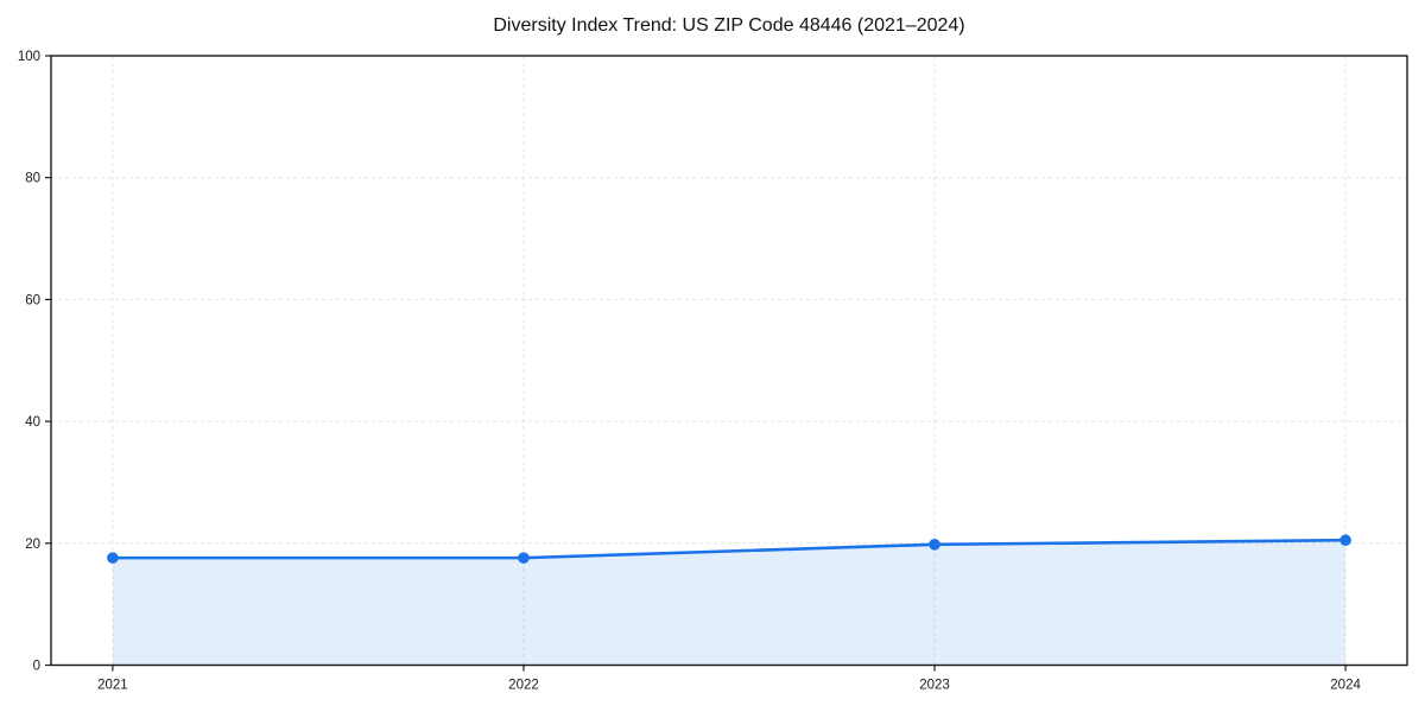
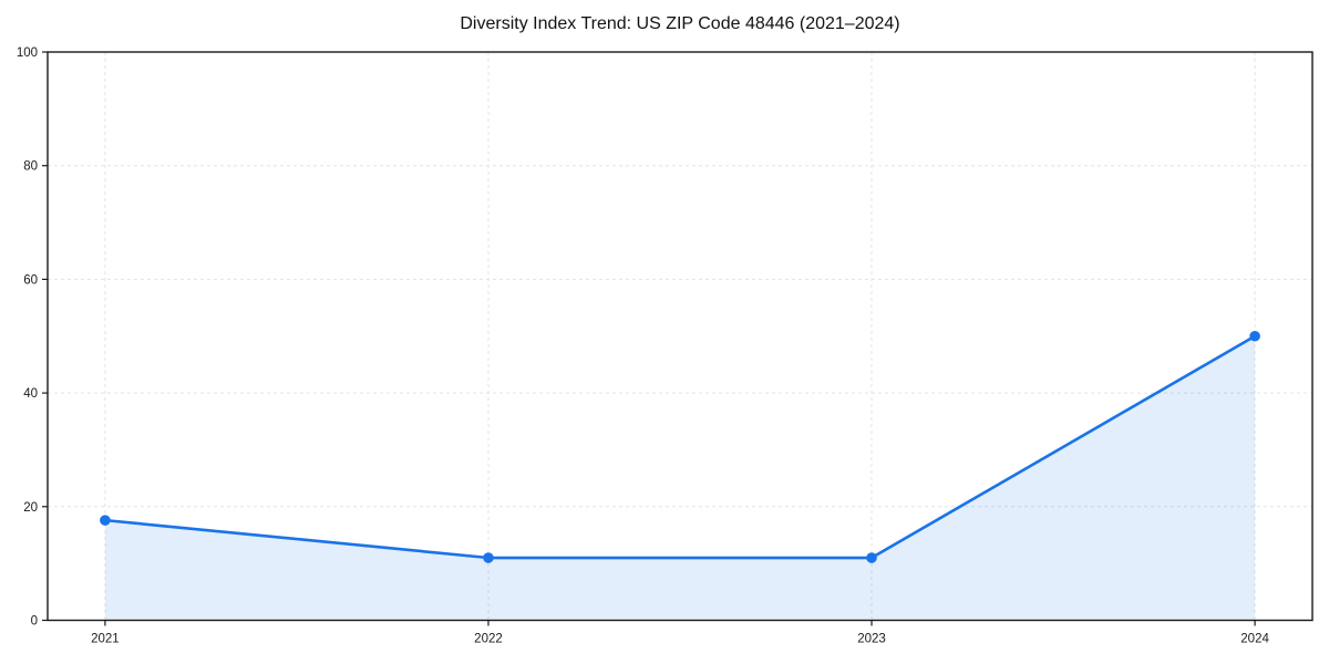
2022: 18 -> 11
2023: 20 -> 11
2024: 20 -> 50
